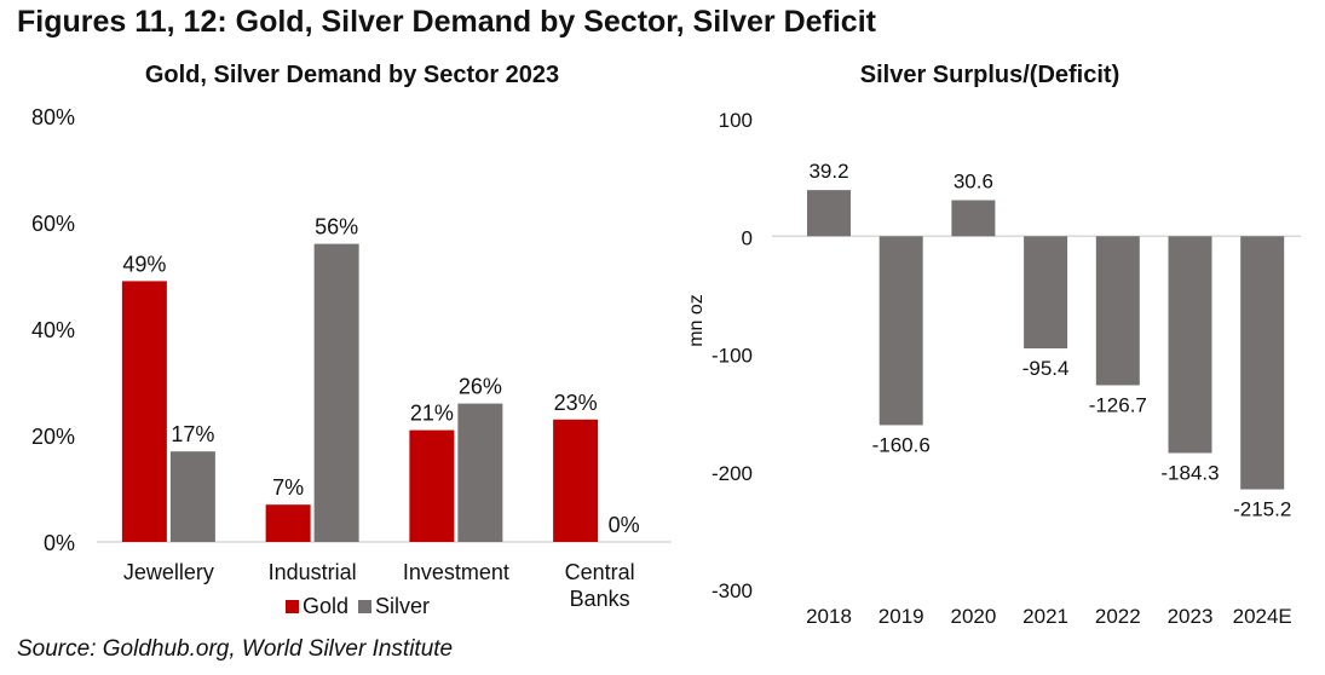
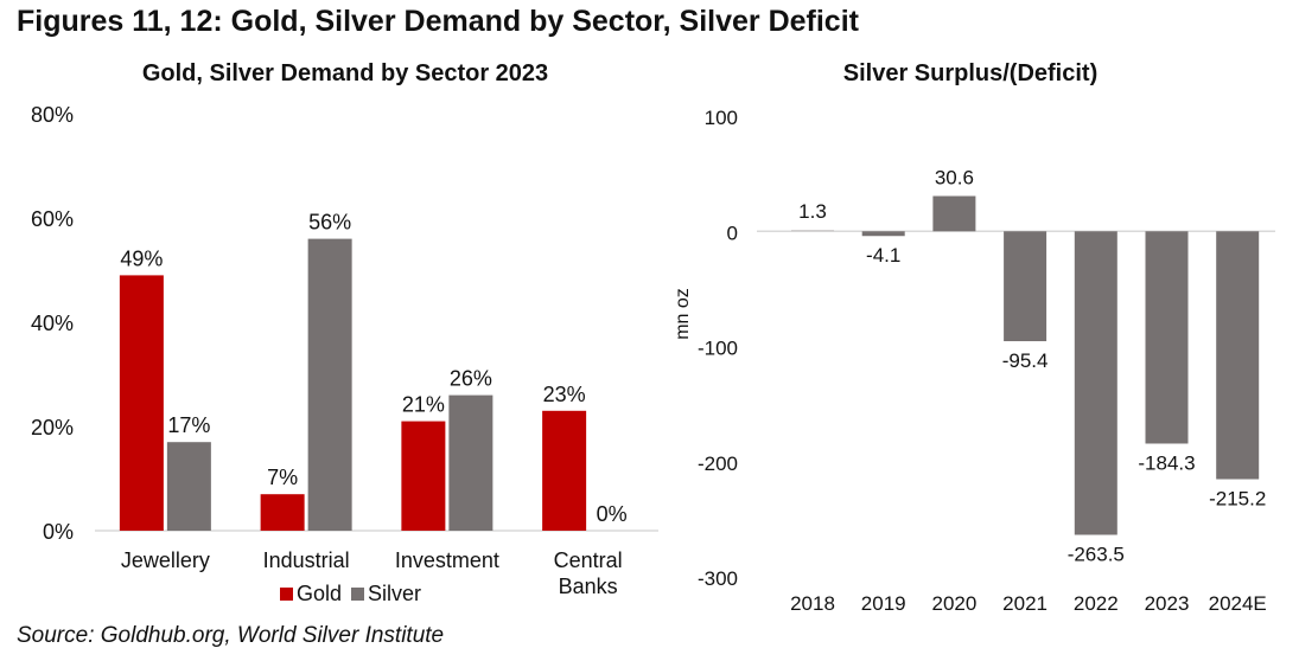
Silver Surplus/(Deficit)/2018: 39.2 -> 1.3
Silver Surplus/(Deficit)/2019: -160.6 -> -4.1
Silver Surplus/(Deficit)/2022: -126.7 -> -263.5
